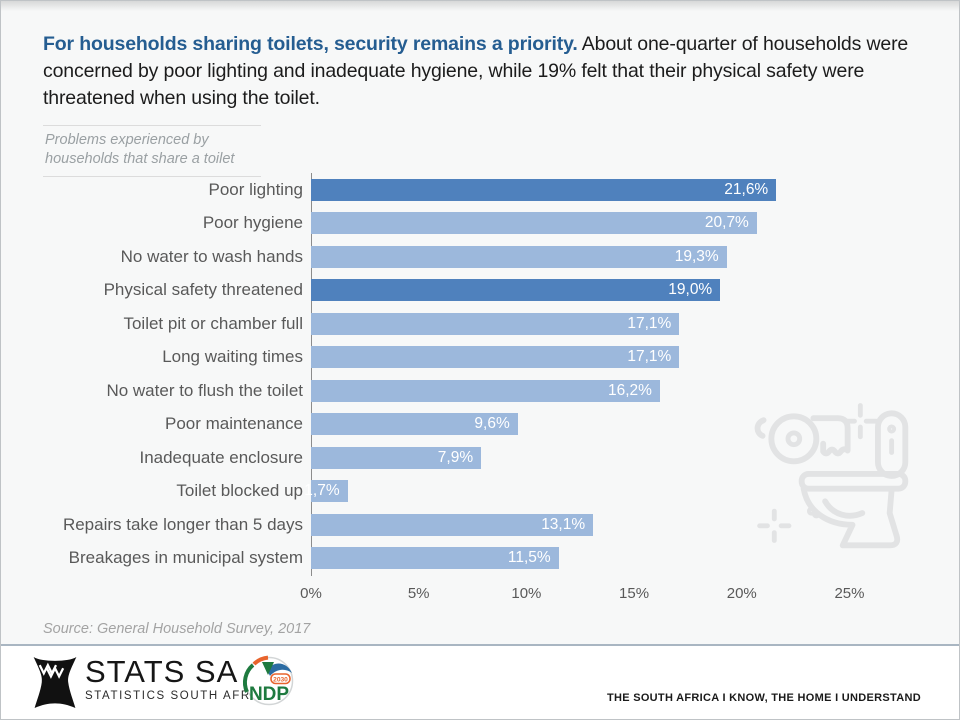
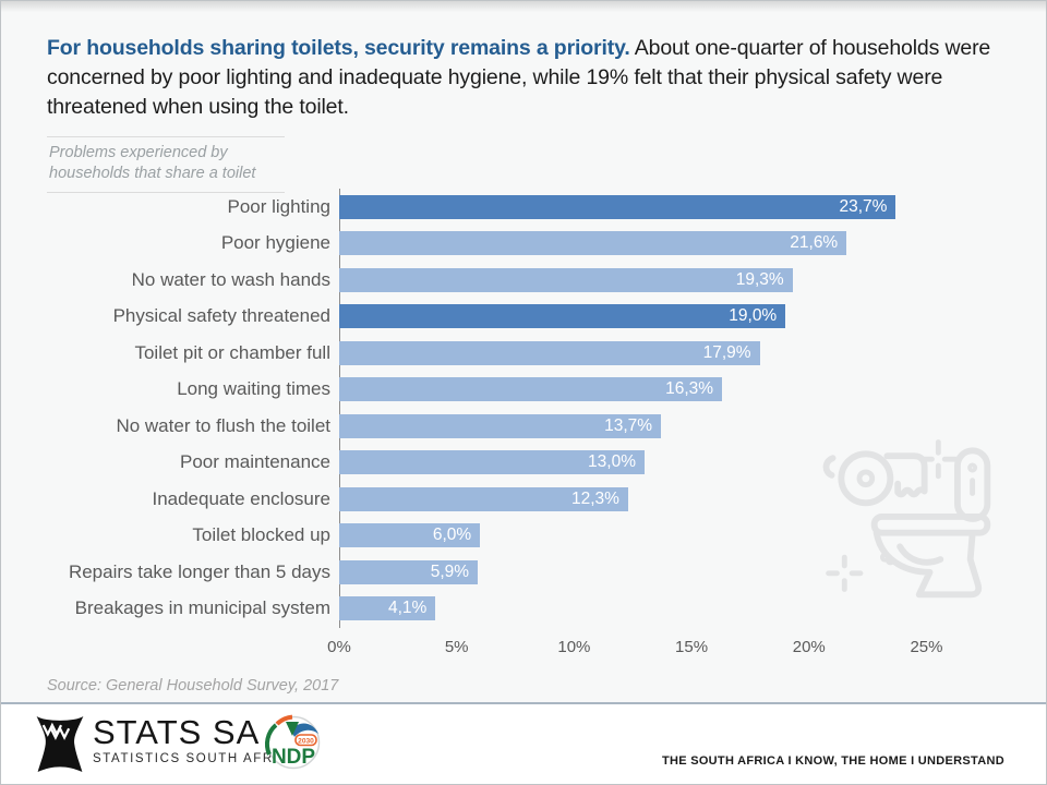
Poor lighting: 21,6% -> 23,7%
Poor hygiene: 20,7% -> 21,6%
Toilet pit or chamber full: 17,1% -> 17,9%
Long waiting times: 17,1% -> 16,3%
No water to flush the toilet: 16,2% -> 13,7%
Poor maintenance: 9,6% -> 13,0%
Inadequate enclosure: 7,9% -> 12,3%
Toilet blocked up: 1,7% -> 6,0%
Repairs take longer than 5 days: 13,1% -> 5,9%
Breakages in municipal system: 11,5% -> 4,1%
